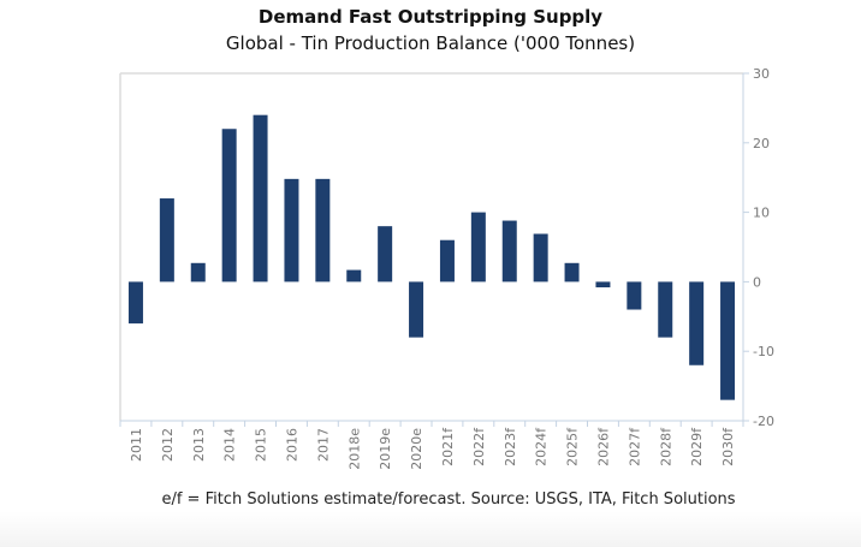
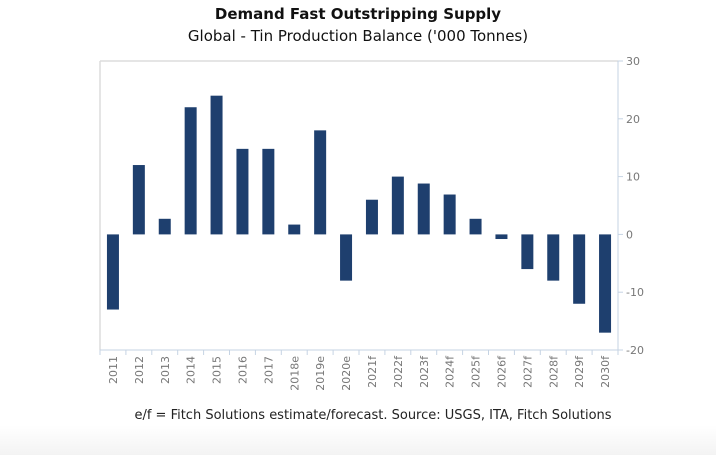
2011: -6 -> -13
2019e: 8 -> 18
2027f: -4 -> -6
